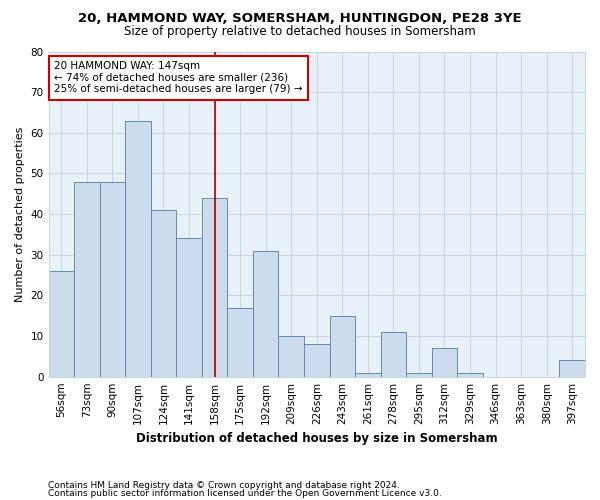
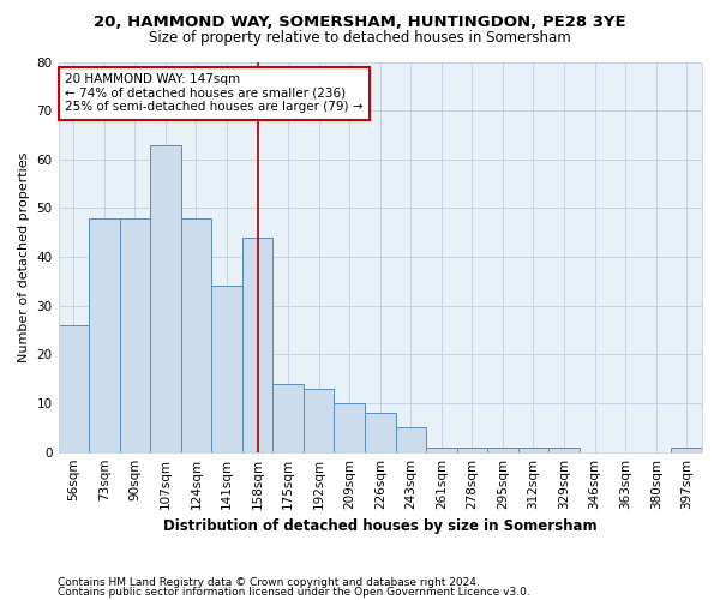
124sqm: 41 -> 48
175sqm: 17 -> 14
192sqm: 31 -> 13
243sqm: 15 -> 5
278sqm: 11 -> 1
312sqm: 7 -> 1
397sqm: 4 -> 1
